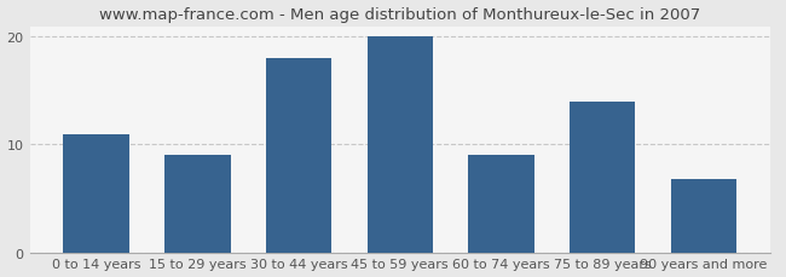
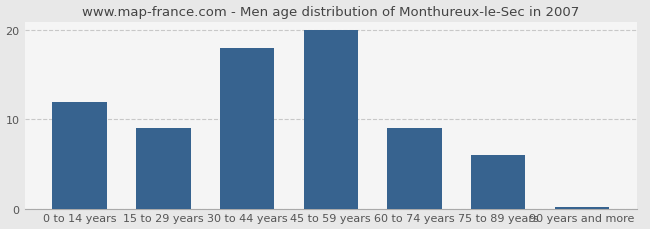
0 to 14 years: 11.0 -> 12.0
75 to 89 years: 14.0 -> 6.0
90 years and more: 6.8 -> 0.2
